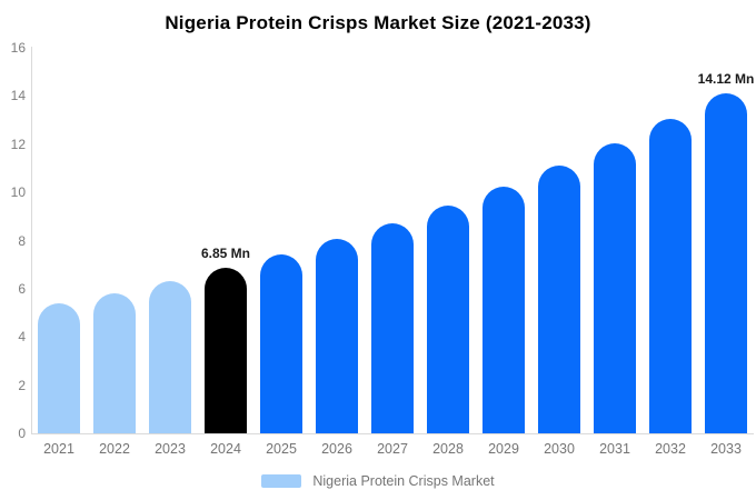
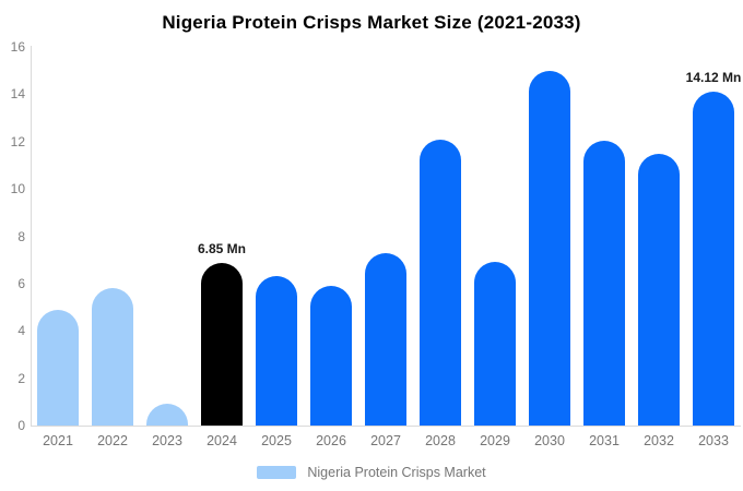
2021: 5.4 -> 4.9
2023: 6.3 -> 0.9
2025: 7.4 -> 6.3
2026: 8.1 -> 5.9
2027: 8.7 -> 7.3
2028: 9.4 -> 12.1
2029: 10.2 -> 6.9
2030: 11.1 -> 15.0
2032: 13.0 -> 11.5
